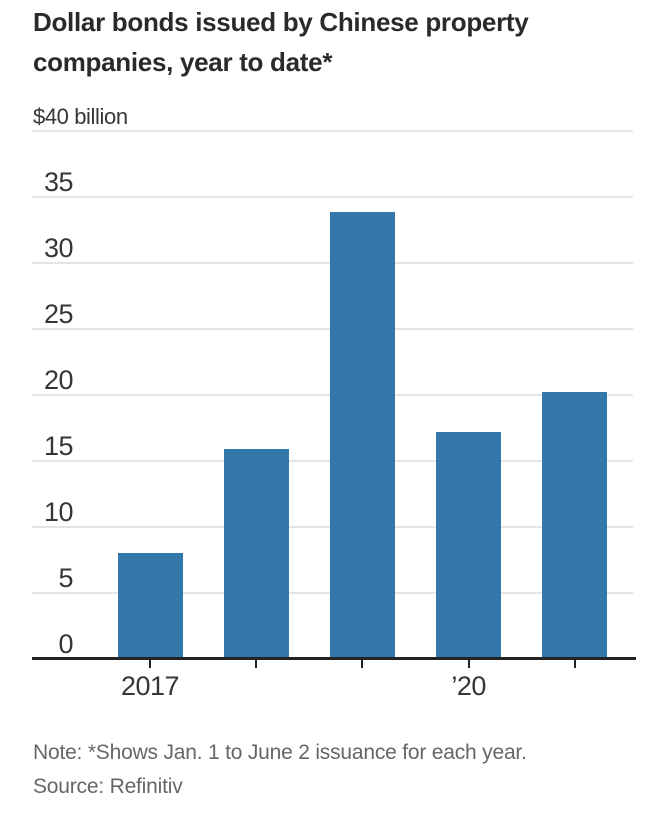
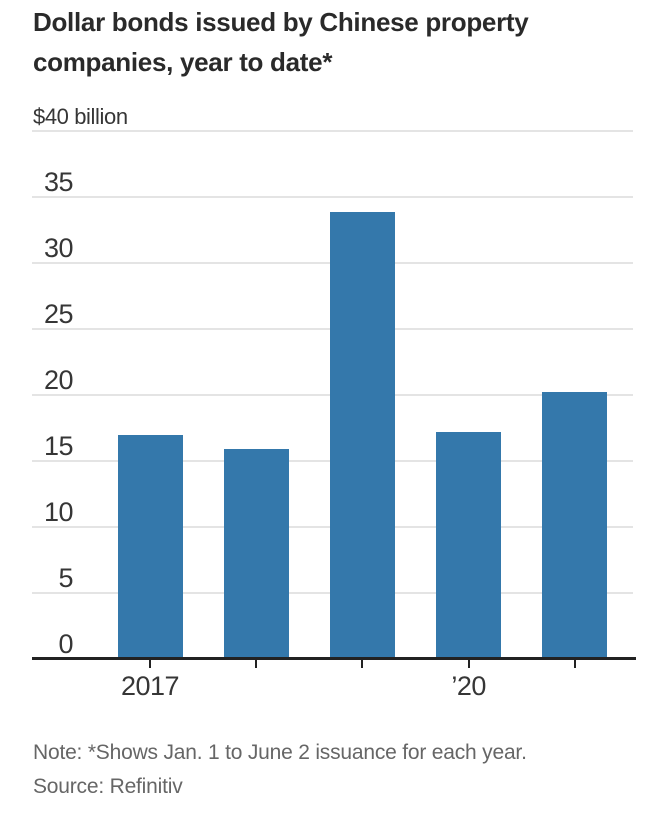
2017: 8.0 -> 17.0
